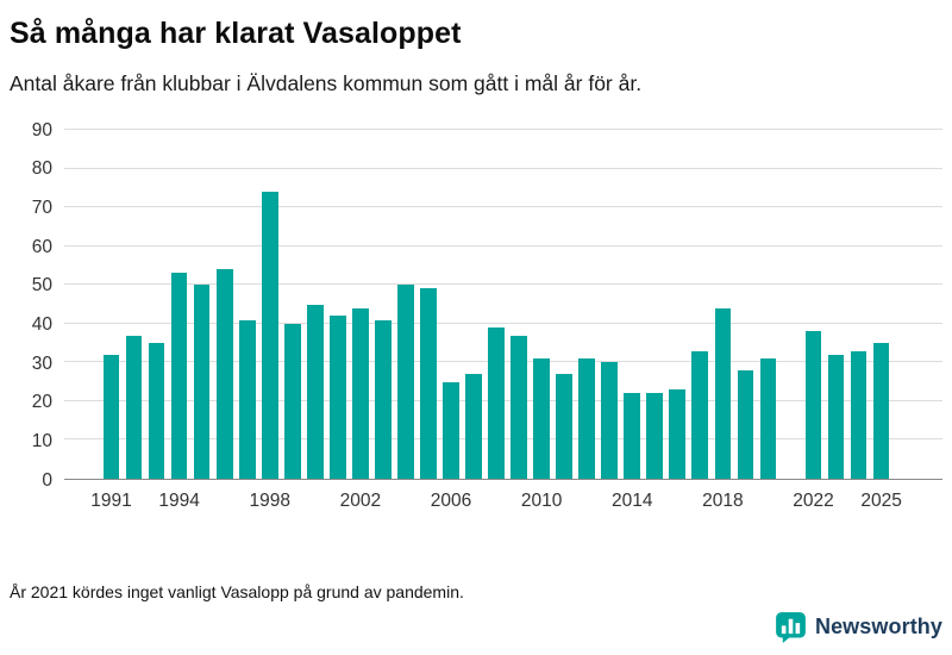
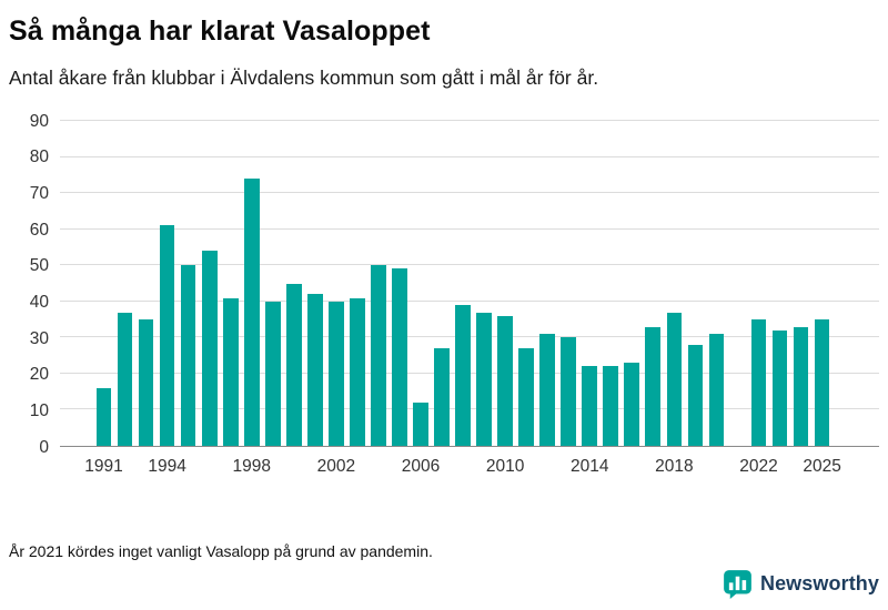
1991: 32 -> 16
1994: 53 -> 61
2002: 44 -> 40
2006: 25 -> 12
2010: 31 -> 36
2018: 44 -> 37
2022: 38 -> 35
